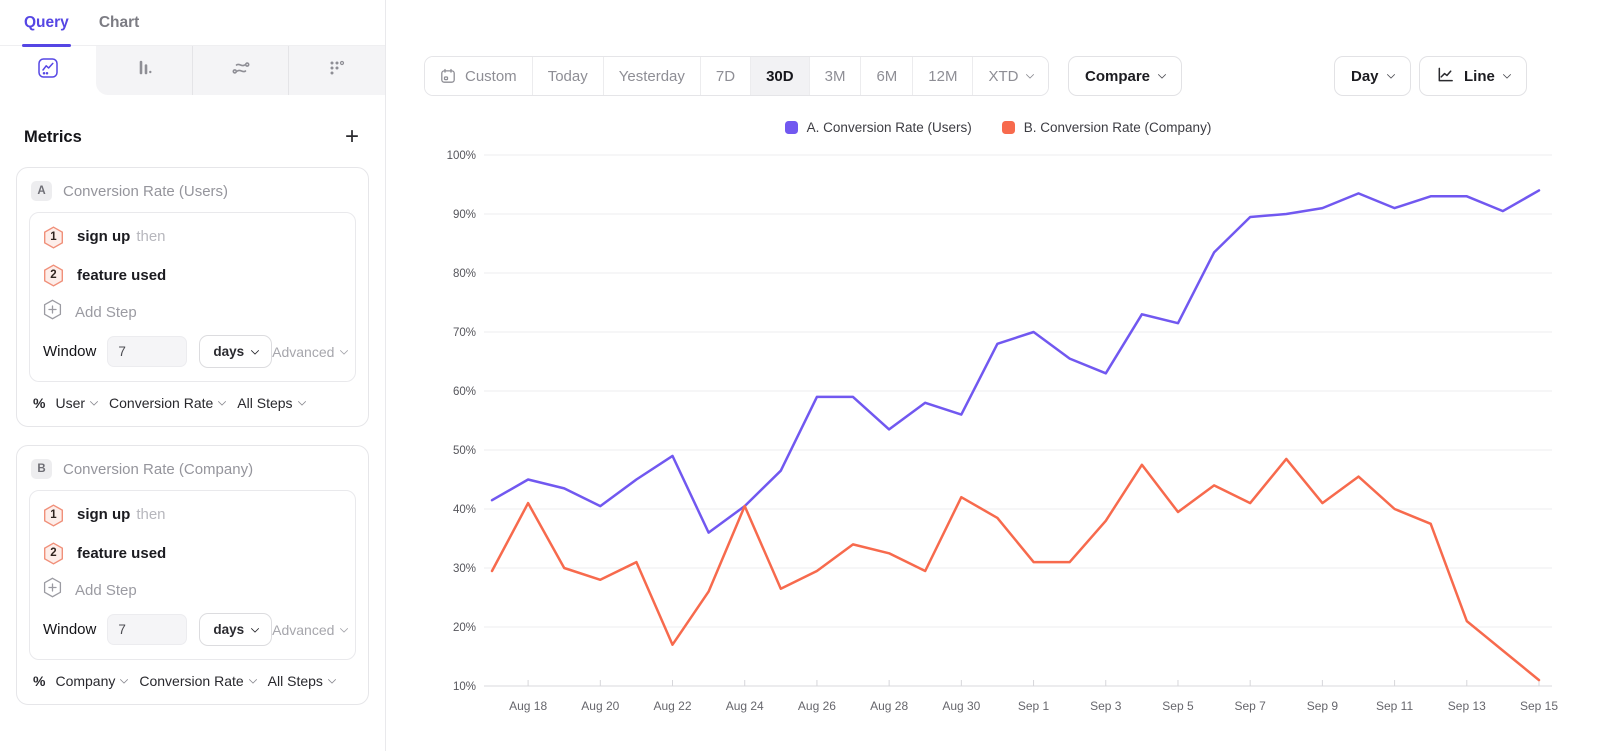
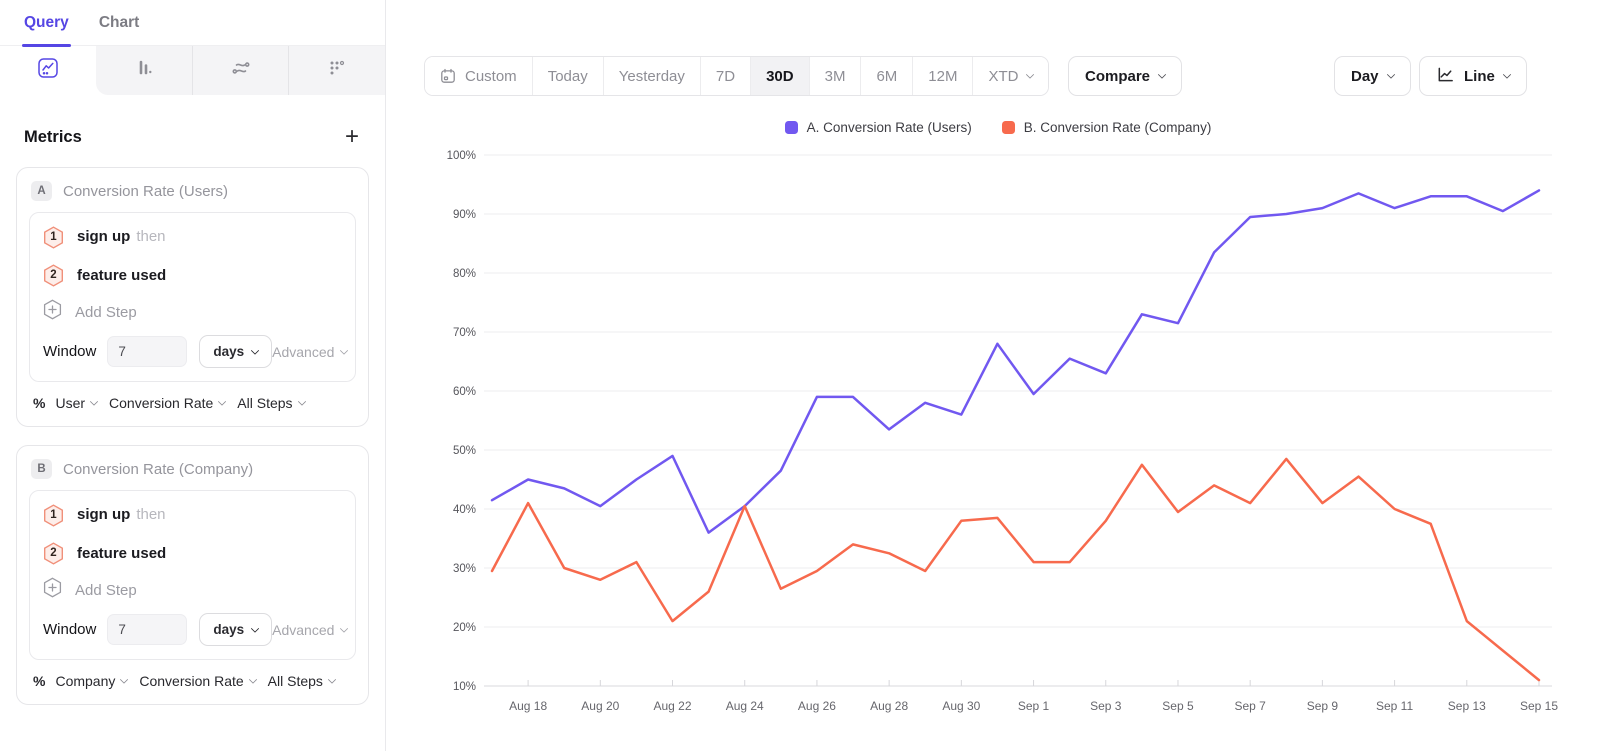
B. Conversion Rate (Company)/Aug 22: 17% -> 21%
B. Conversion Rate (Company)/Aug 30: 42% -> 38%
A. Conversion Rate (Users)/Sep 1: 70% -> 60%
